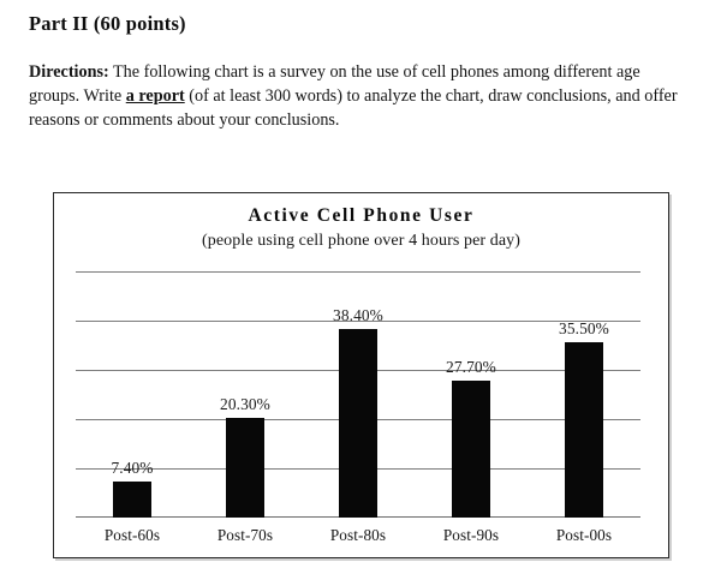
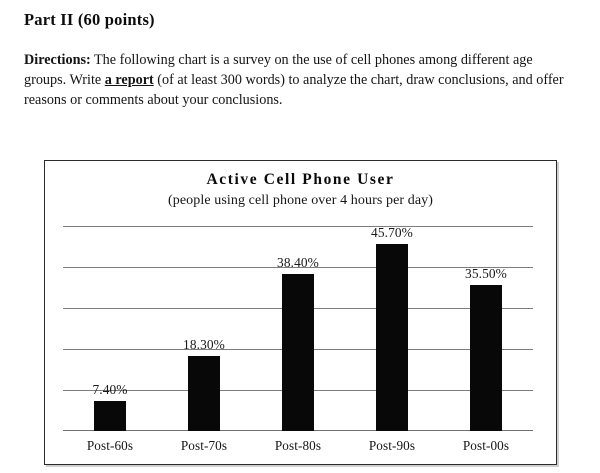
Post-70s: 20.30% -> 18.30%
Post-90s: 27.70% -> 45.70%
